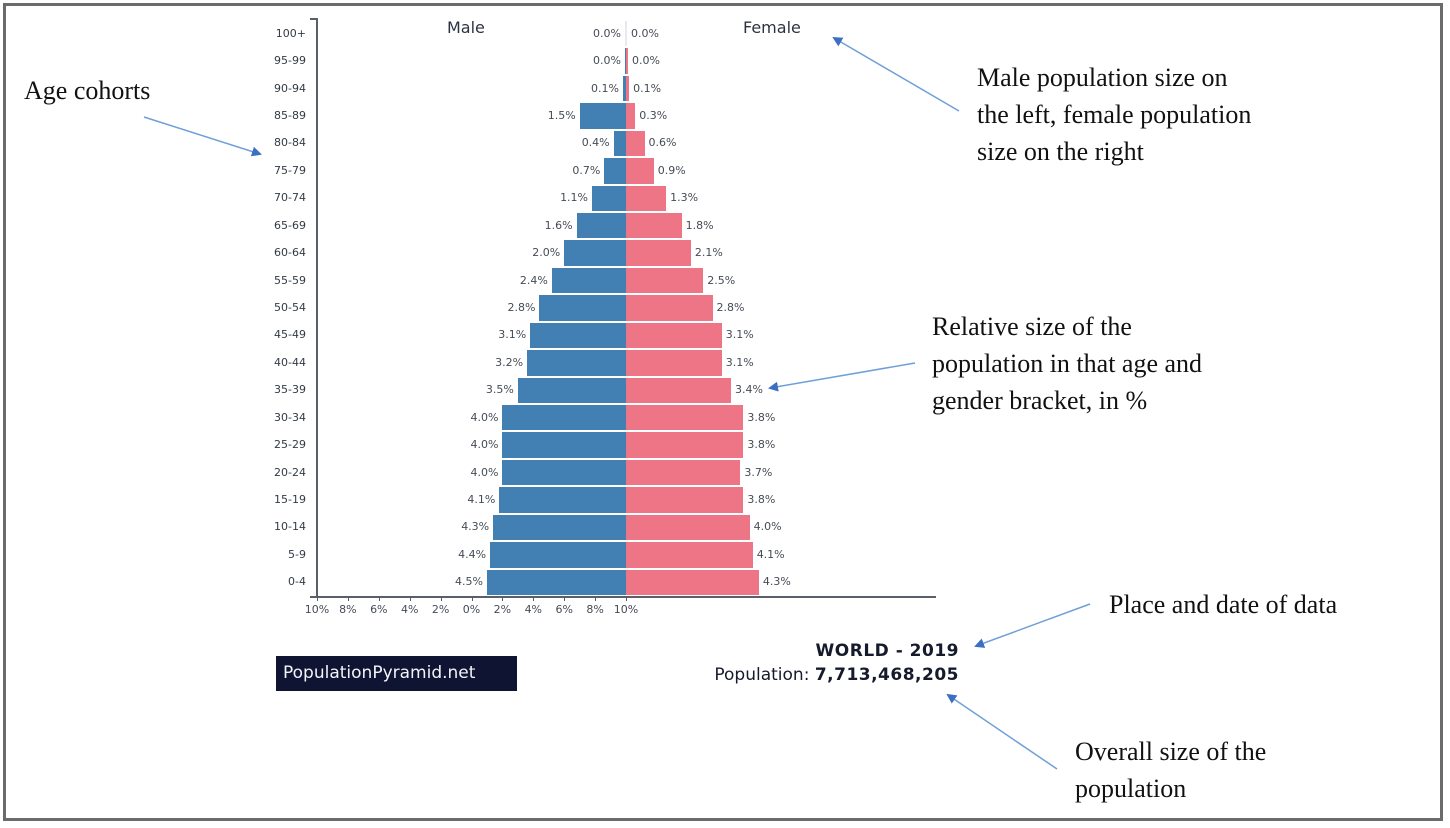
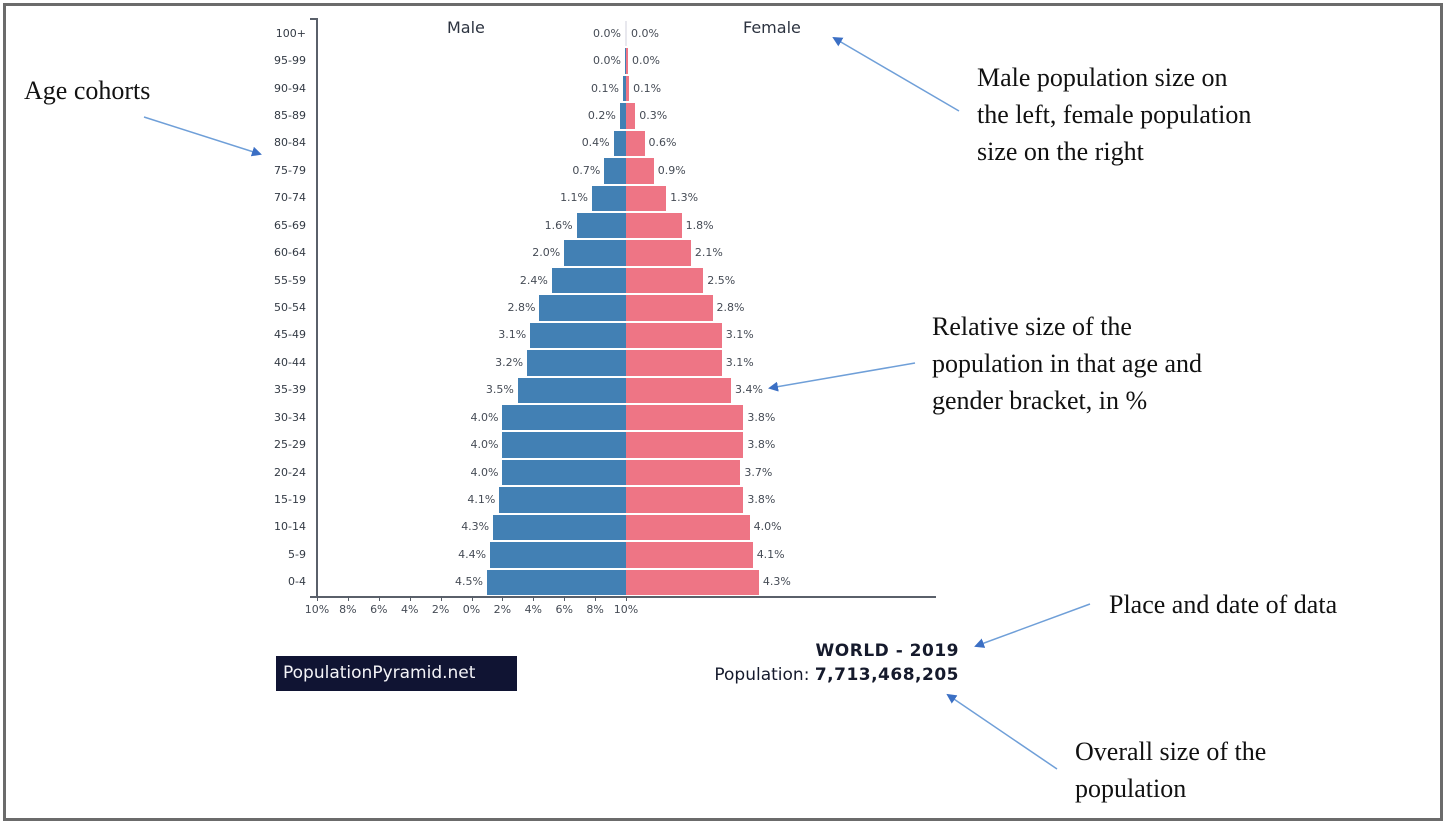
Male/85-89: 1.5% -> 0.2%
